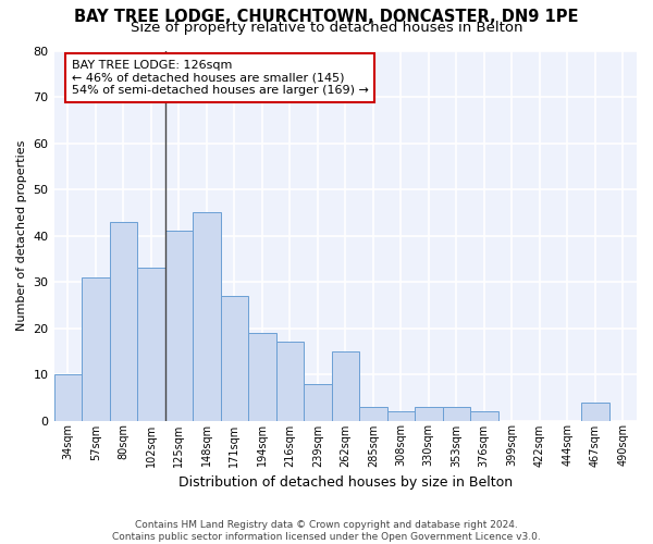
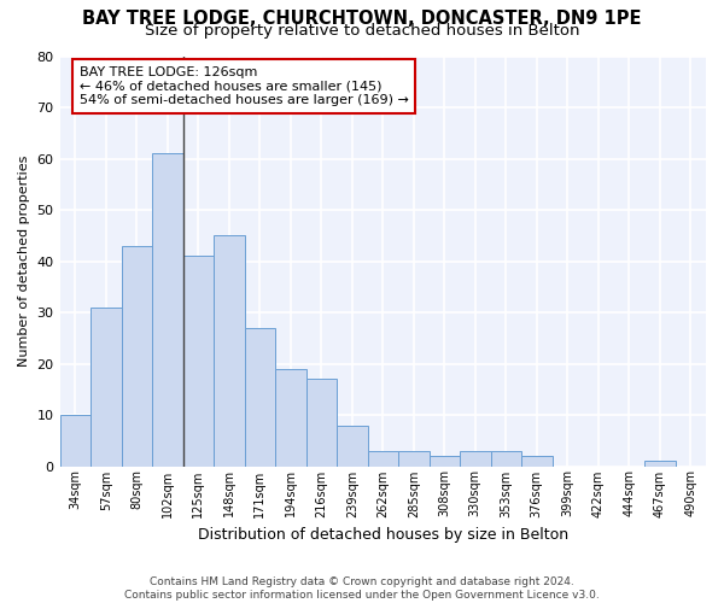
102sqm: 33 -> 61
262sqm: 15 -> 3
467sqm: 4 -> 1
